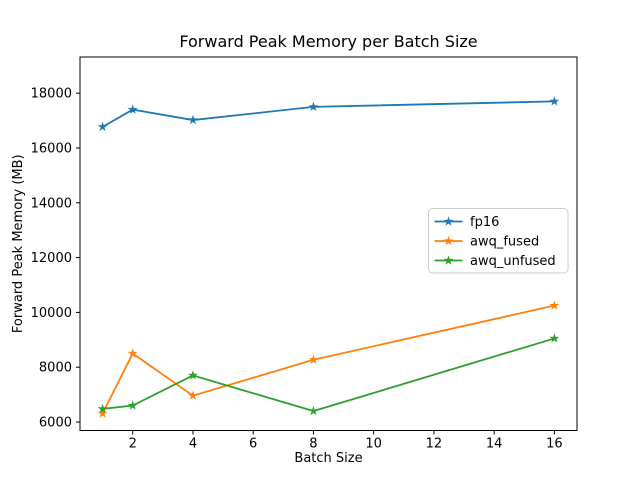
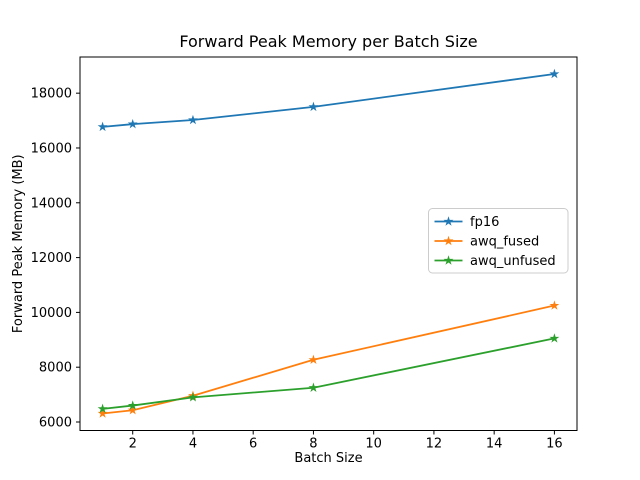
fp16/2: 17400 -> 16900
awq_fused/2: 8500 -> 6400
awq_unfused/4: 7700 -> 6900
awq_unfused/8: 6400 -> 7200
fp16/16: 17700 -> 18700
